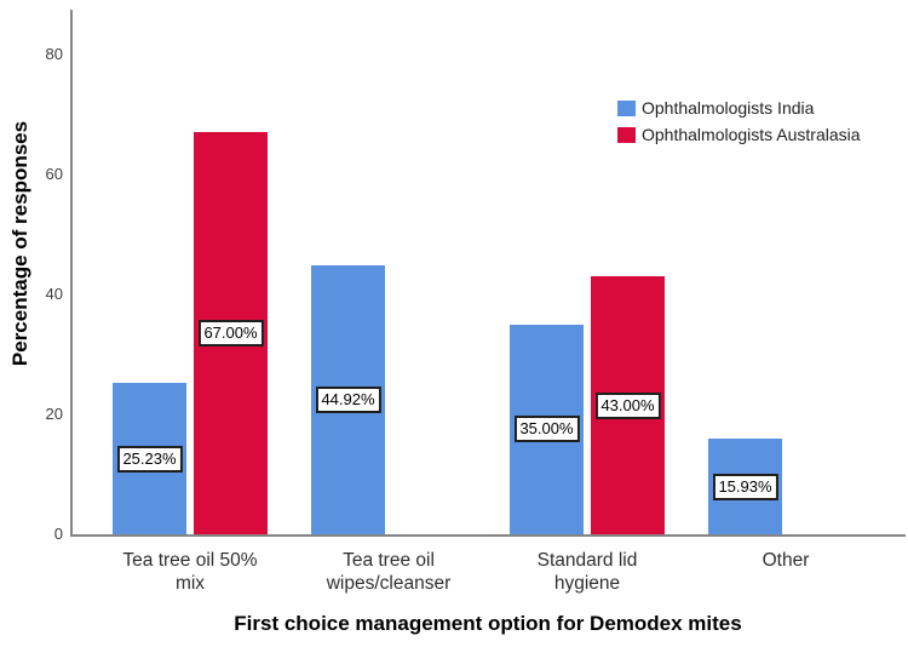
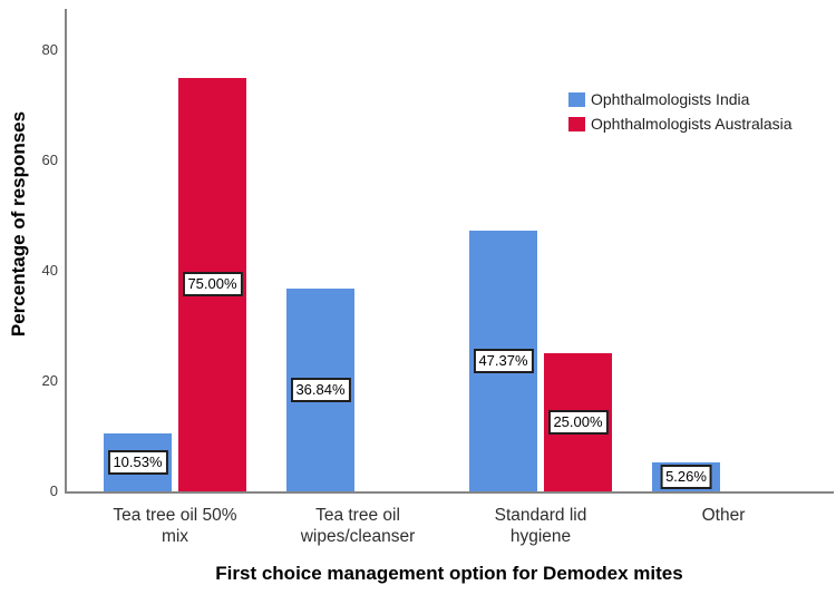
Ophthalmologists India/Tea tree oil 50% mix: 25.23% -> 10.53%
Ophthalmologists Australasia/Tea tree oil 50% mix: 67.00% -> 75.00%
Ophthalmologists India/Tea tree oil wipes/cleanser: 44.92% -> 36.84%
Ophthalmologists India/Standard lid hygiene: 35.00% -> 47.37%
Ophthalmologists Australasia/Standard lid hygiene: 43.00% -> 25.00%
Ophthalmologists India/Other: 15.93% -> 5.26%
